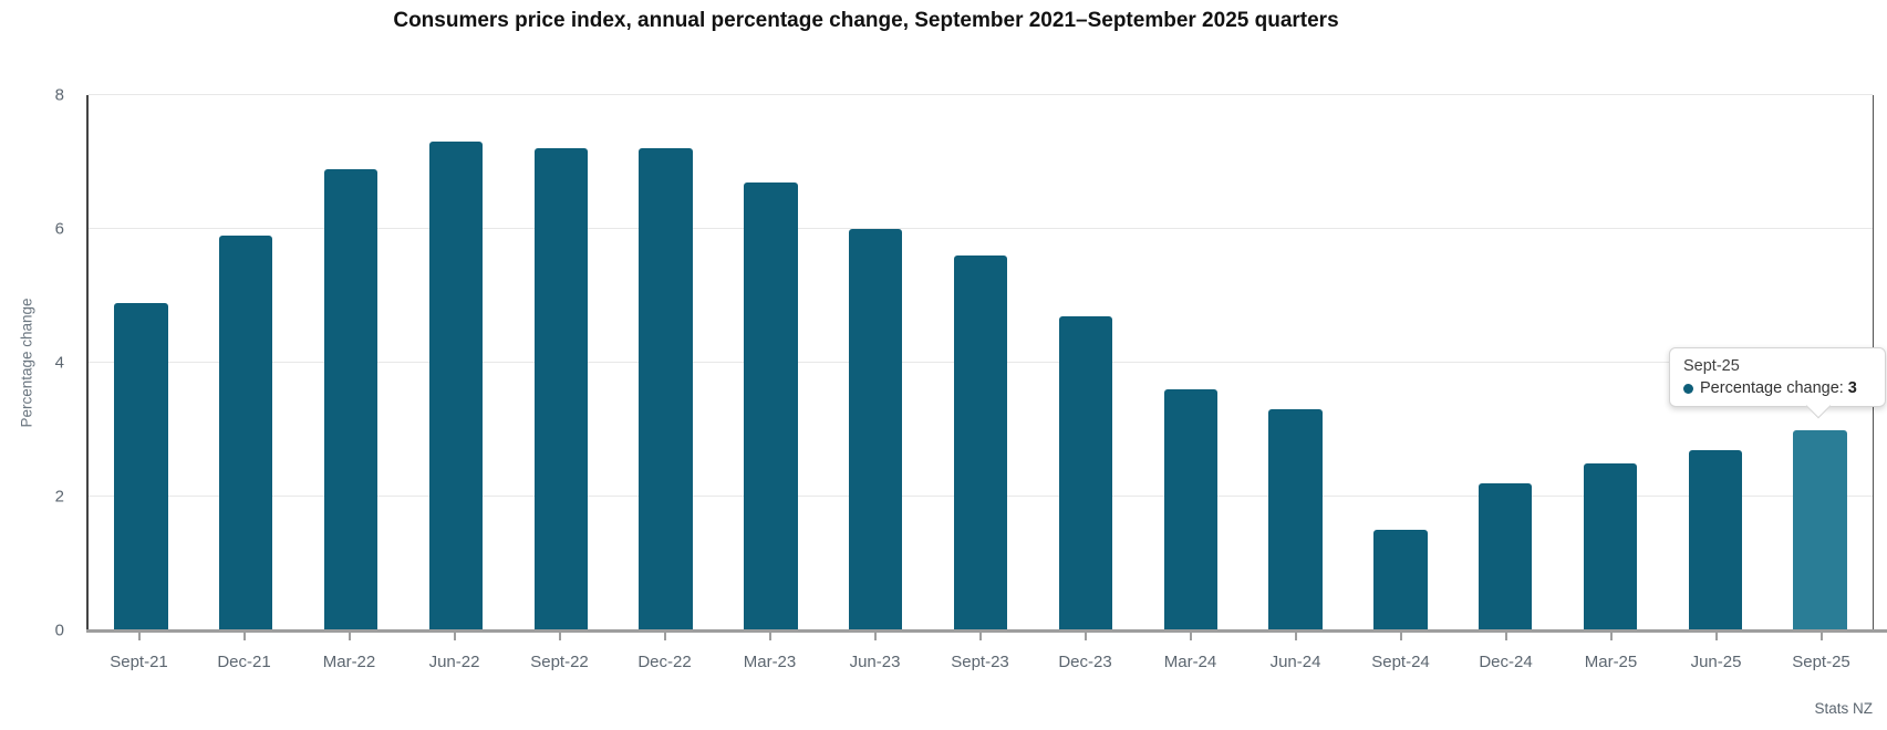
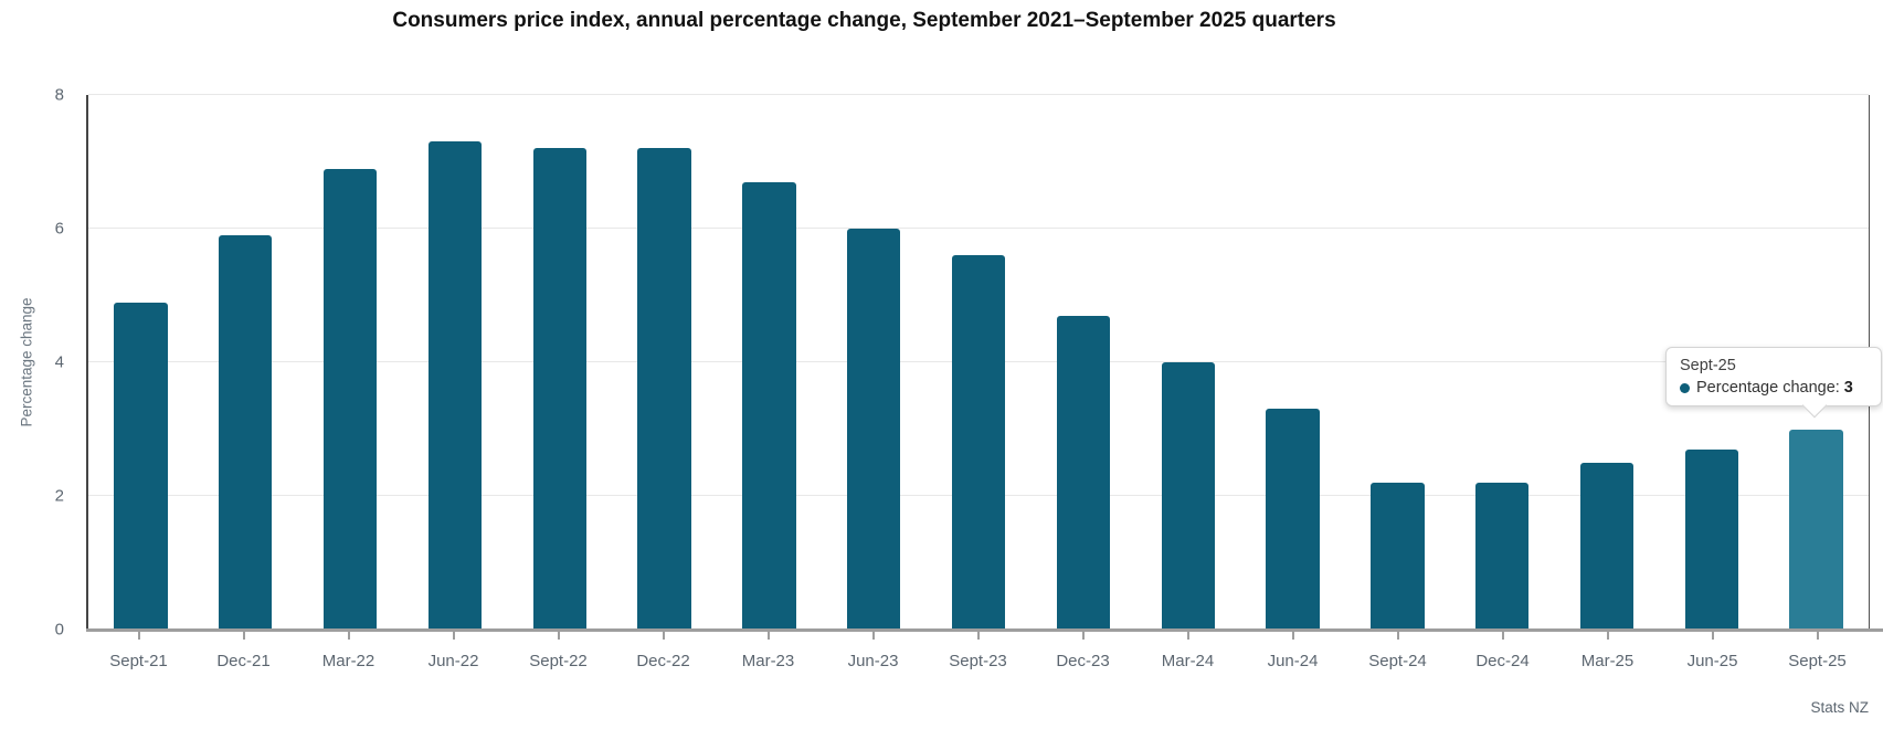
Mar-24: 3.6 -> 4.0
Sept-24: 1.5 -> 2.2
